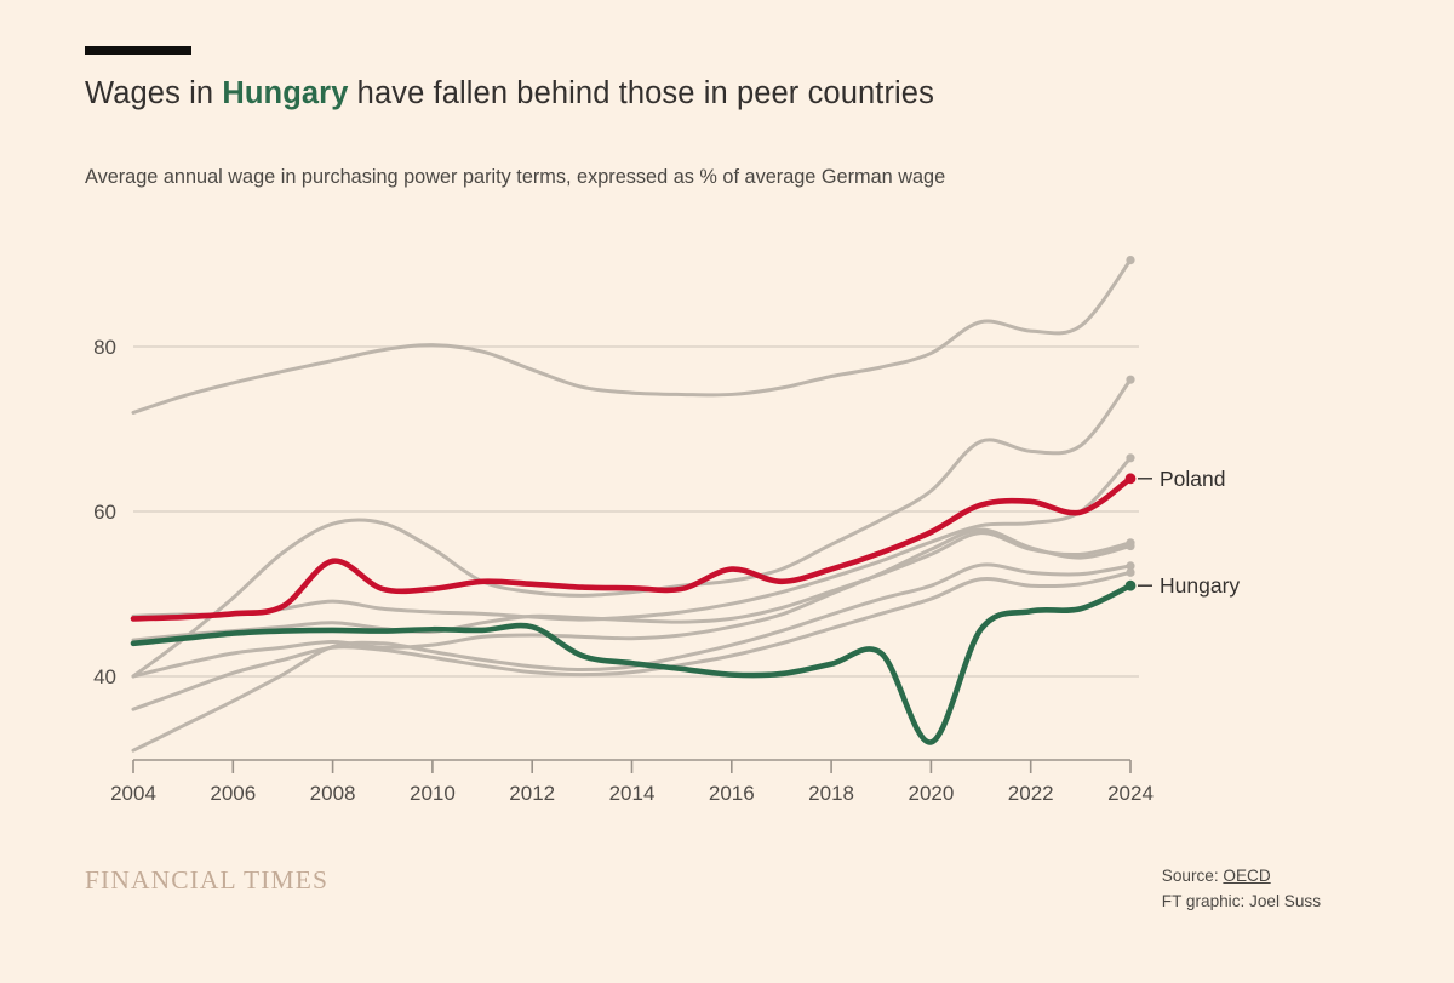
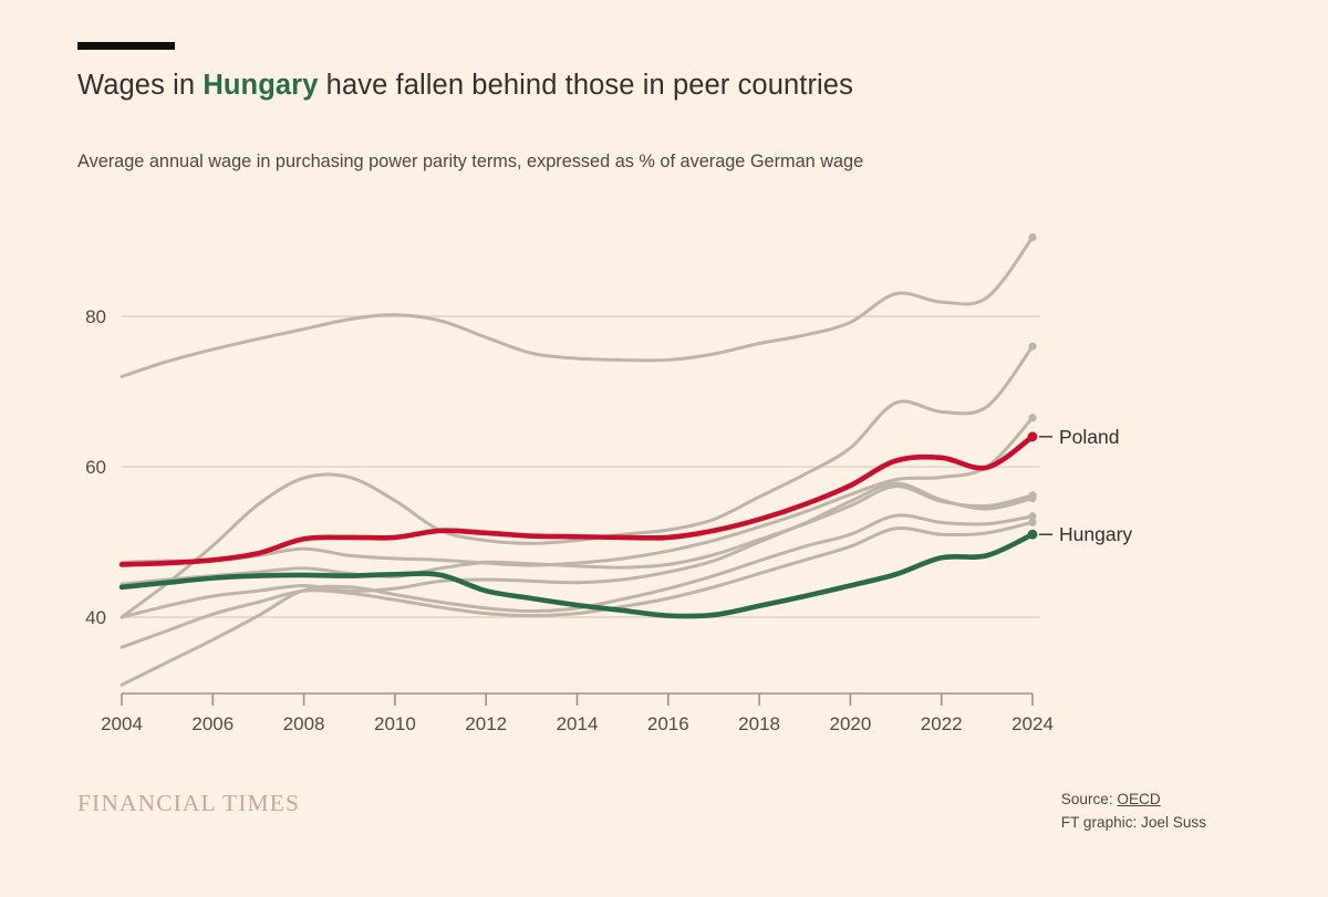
Poland/2008: 54 -> 50
Hungary/2012: 46 -> 44
Poland/2016: 53 -> 51
Hungary/2020: 32 -> 44
